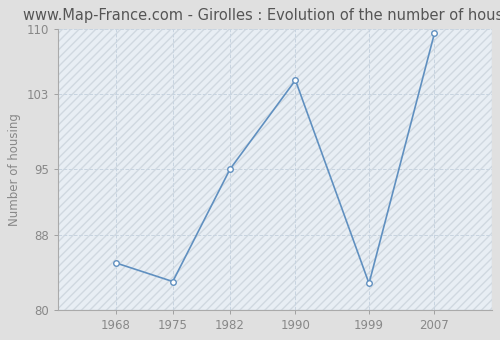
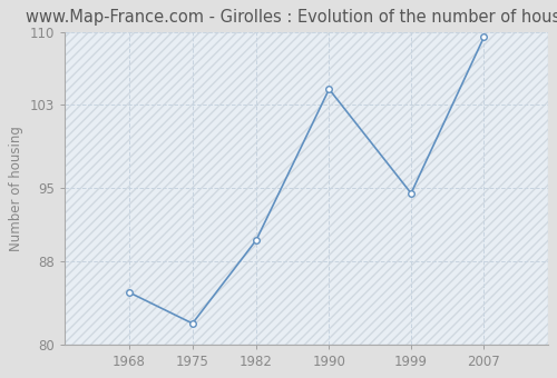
1975: 83.0 -> 82.0
1982: 95.0 -> 90.0
1999: 82.8 -> 94.5
